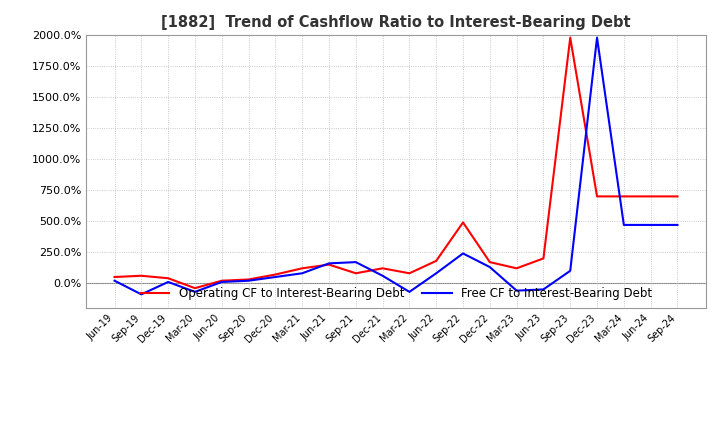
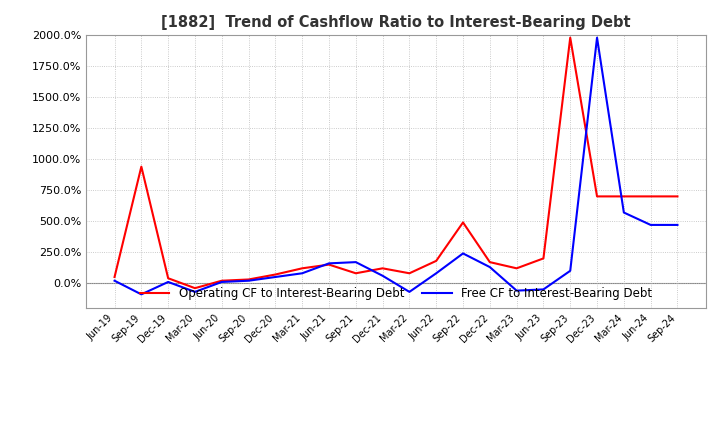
Operating CF to Interest-Bearing Debt/Sep-19: 60% -> 940%
Free CF to Interest-Bearing Debt/Mar-24: 470% -> 570%
